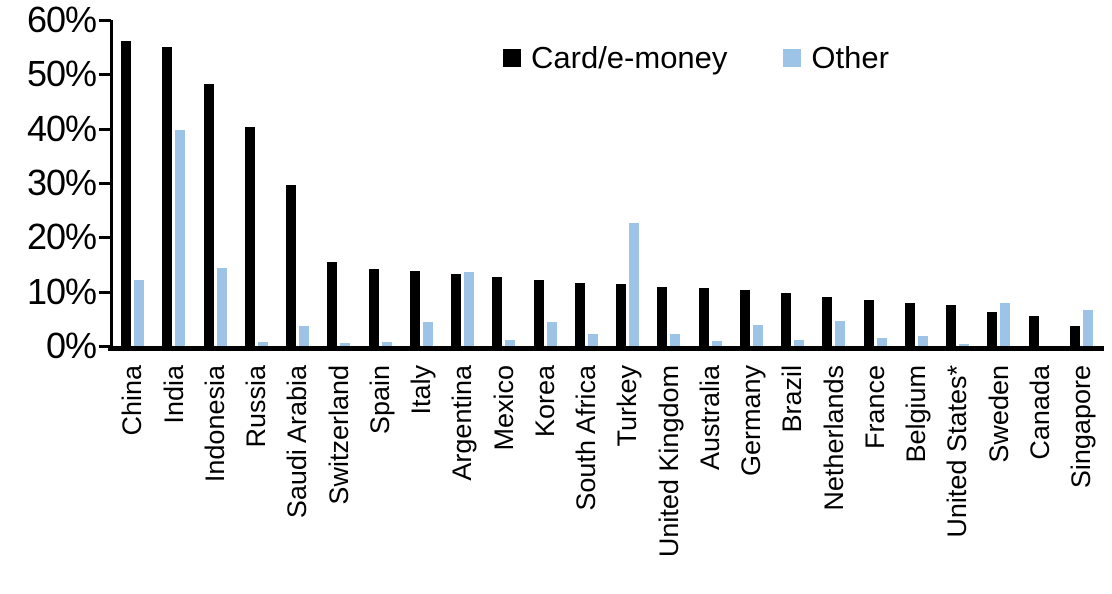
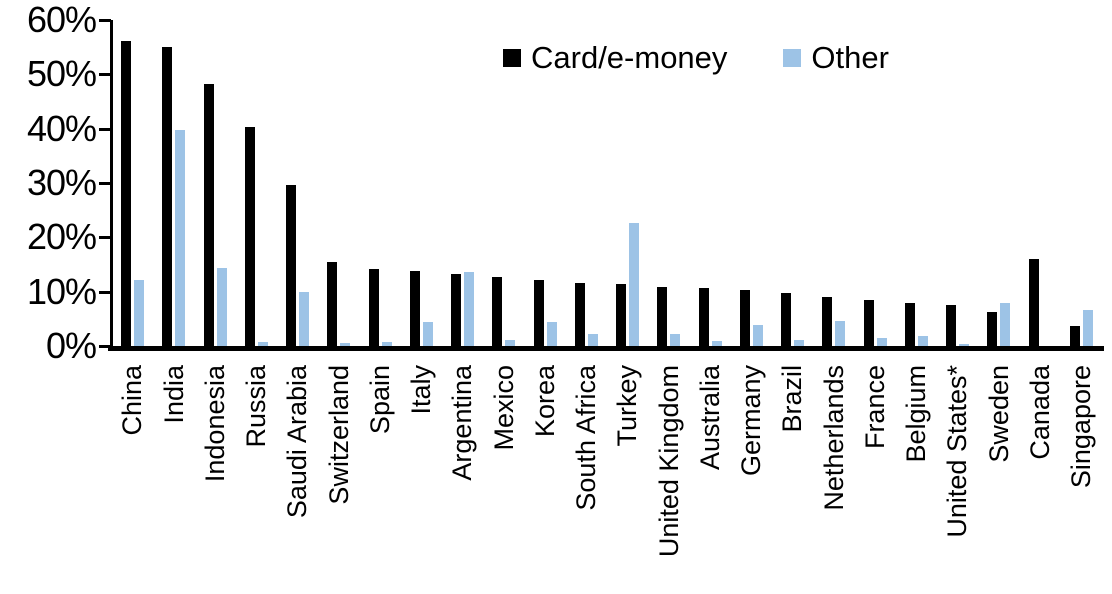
Other/Saudi Arabia: 4% -> 10%
Card/e-money/Canada: 6% -> 16%
